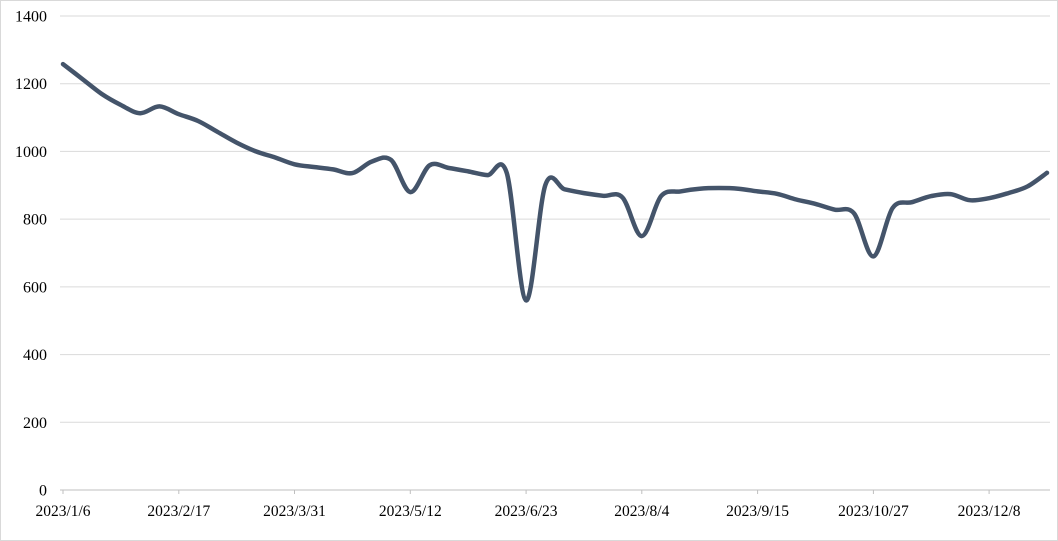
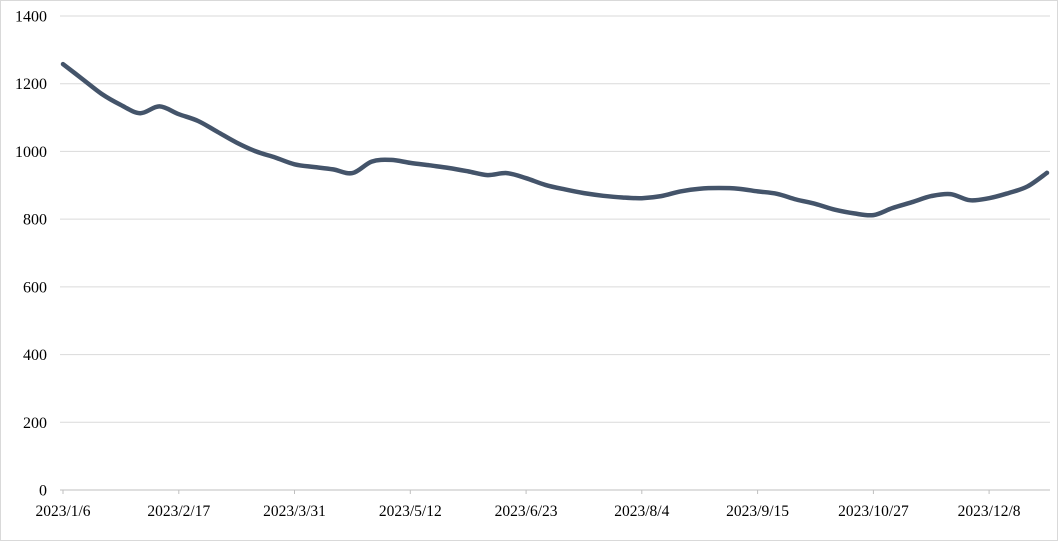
2023/5/12: 880 -> 970
2023/6/23: 560 -> 920
2023/8/4: 750 -> 860
2023/10/27: 690 -> 810
